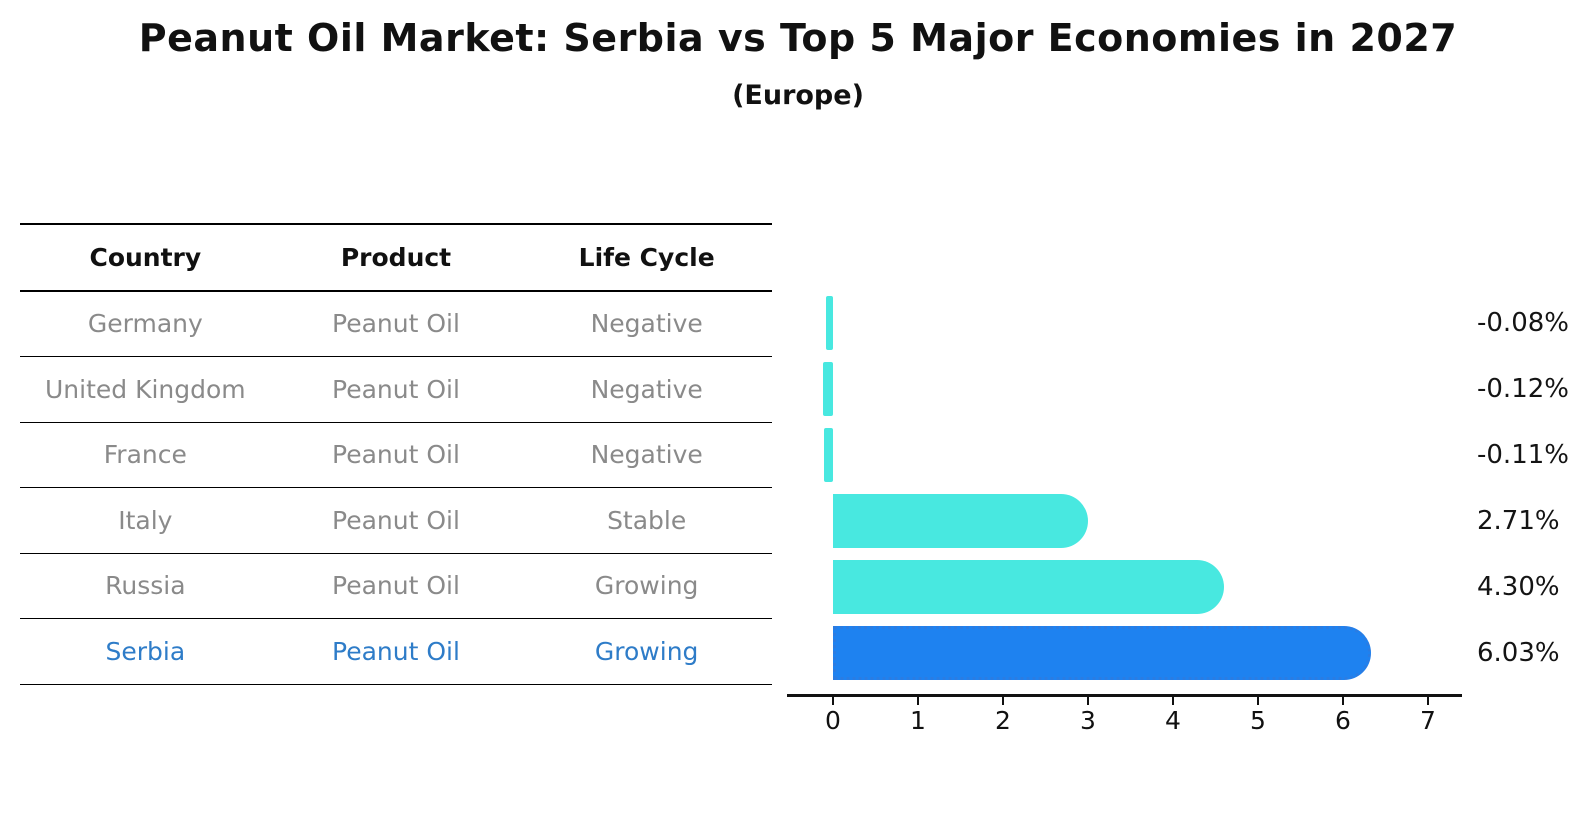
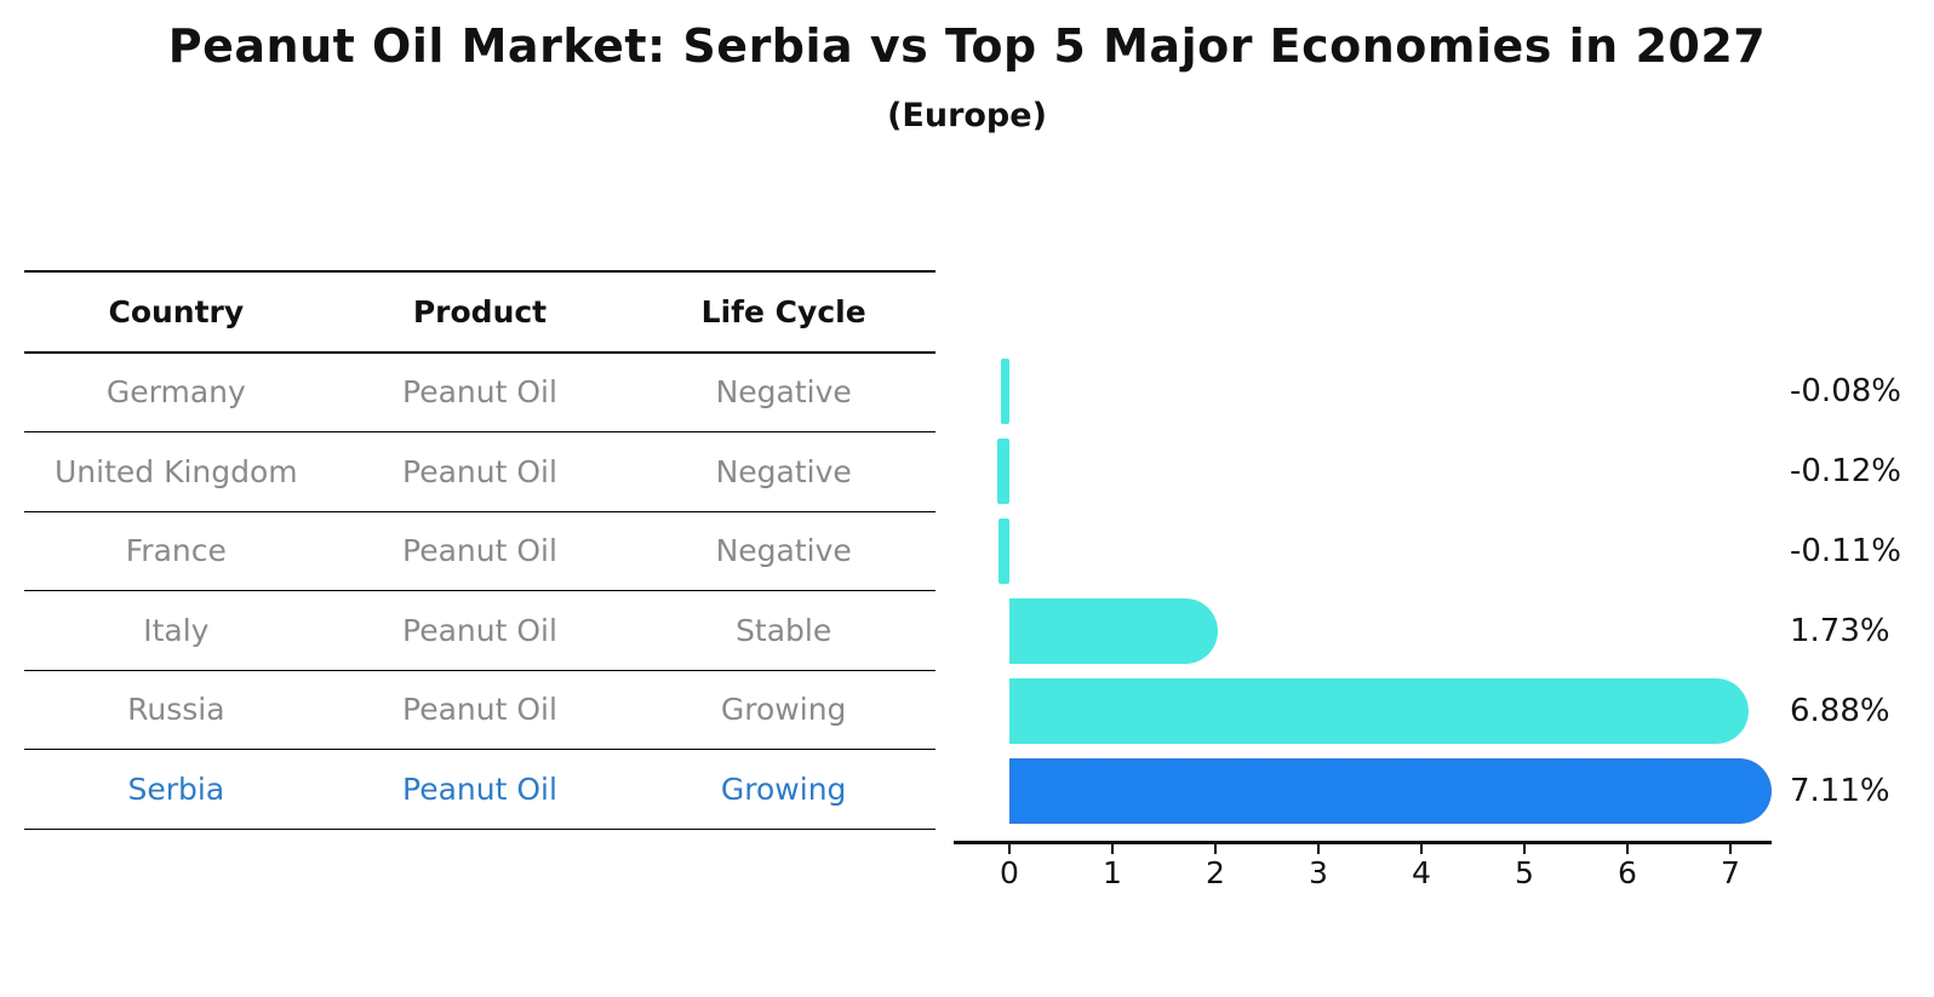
Italy: 2.71% -> 1.73%
Russia: 4.30% -> 6.88%
Serbia: 6.03% -> 7.11%
